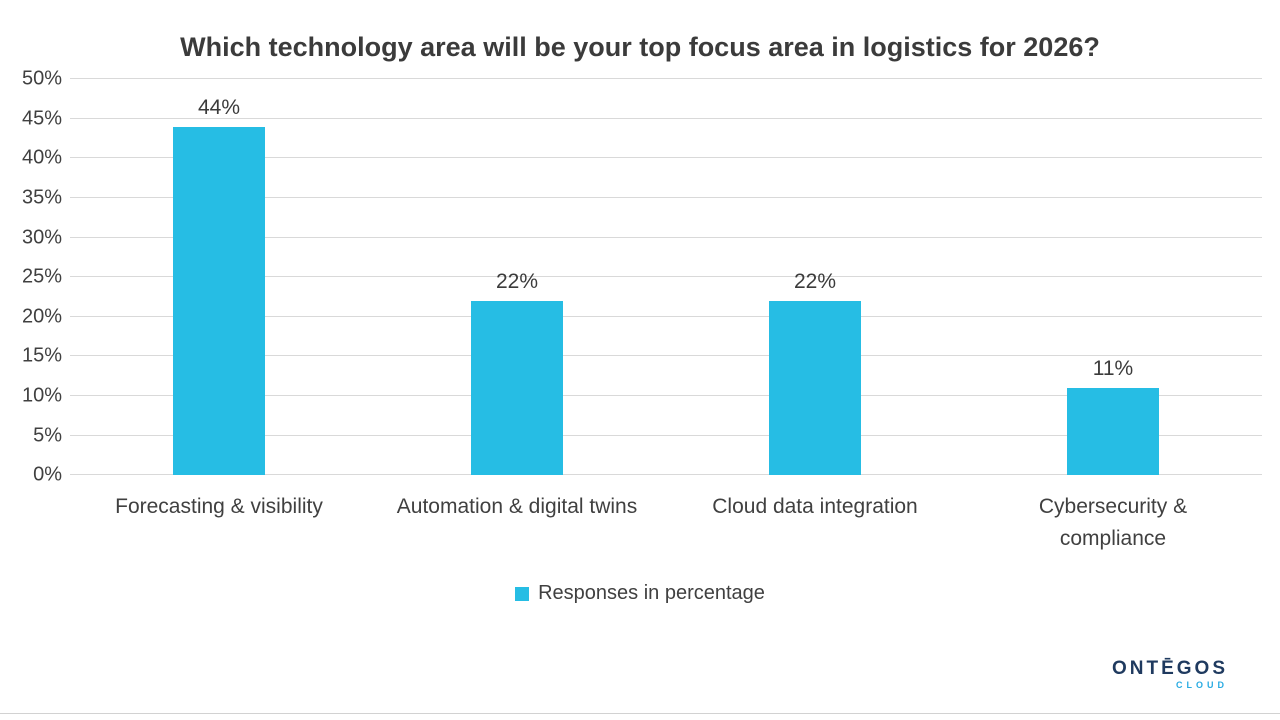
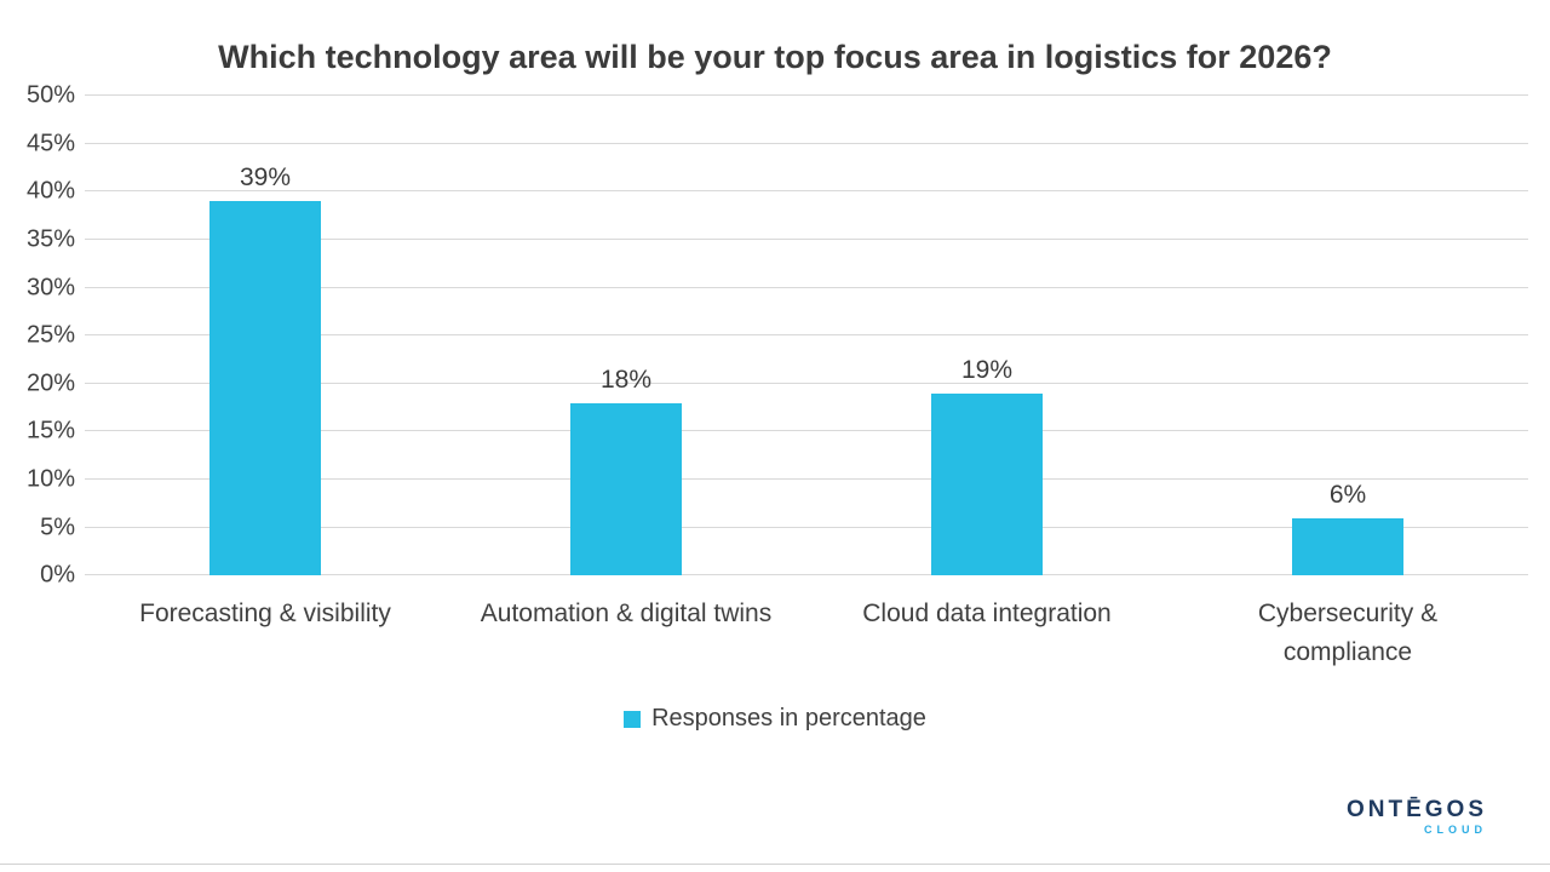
Forecasting & visibility: 44% -> 39%
Automation & digital twins: 22% -> 18%
Cloud data integration: 22% -> 19%
Cybersecurity & compliance: 11% -> 6%
